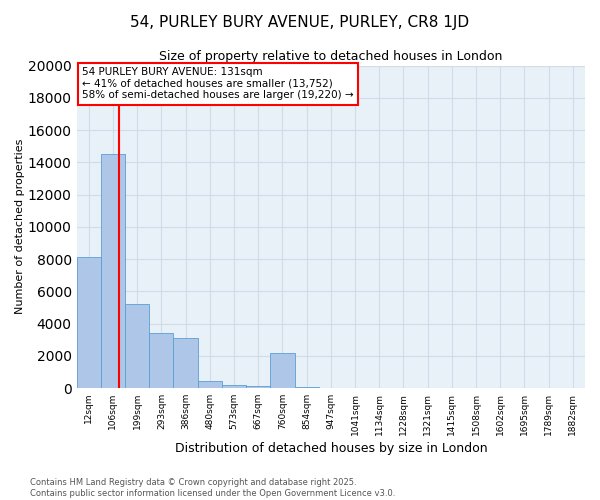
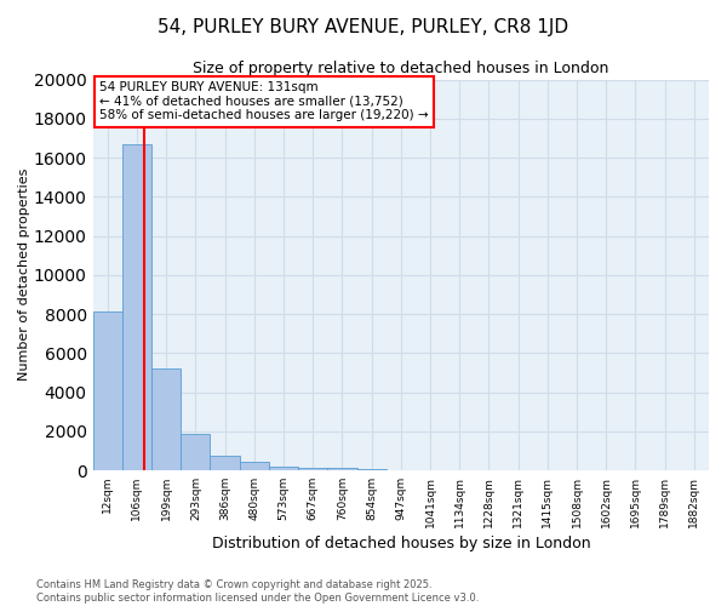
106sqm: 14500 -> 16700
293sqm: 3400 -> 1800
386sqm: 3100 -> 800
760sqm: 2200 -> 100
